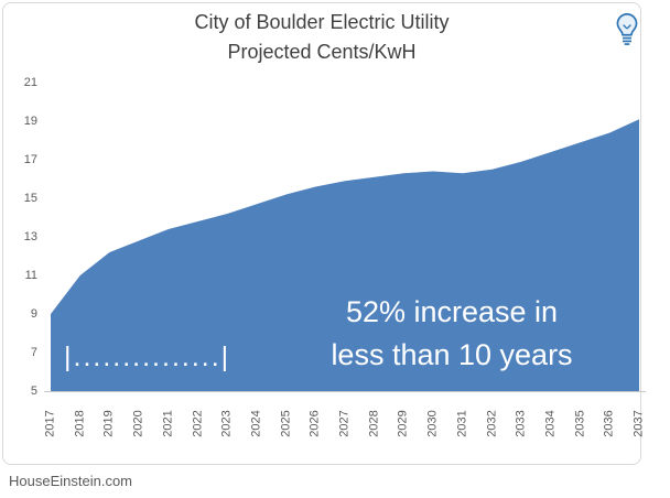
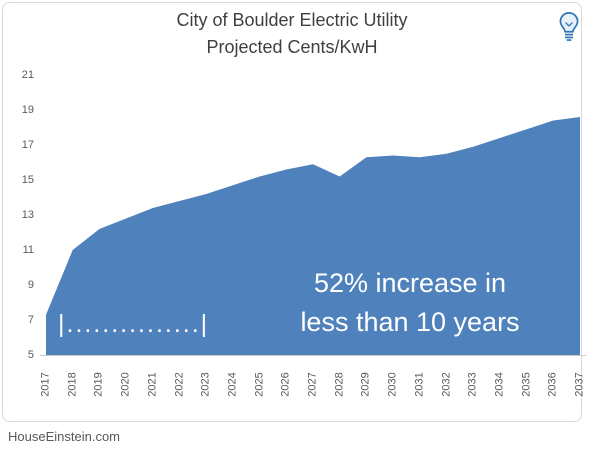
2017: 9.0 -> 7.3
2028: 16.1 -> 15.2
2037: 19.1 -> 18.6
